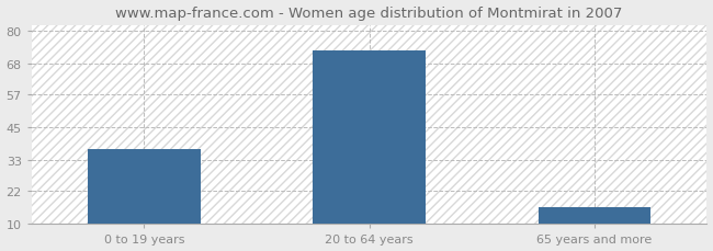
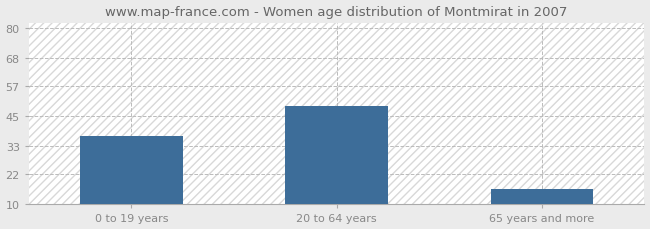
20 to 64 years: 73 -> 49
